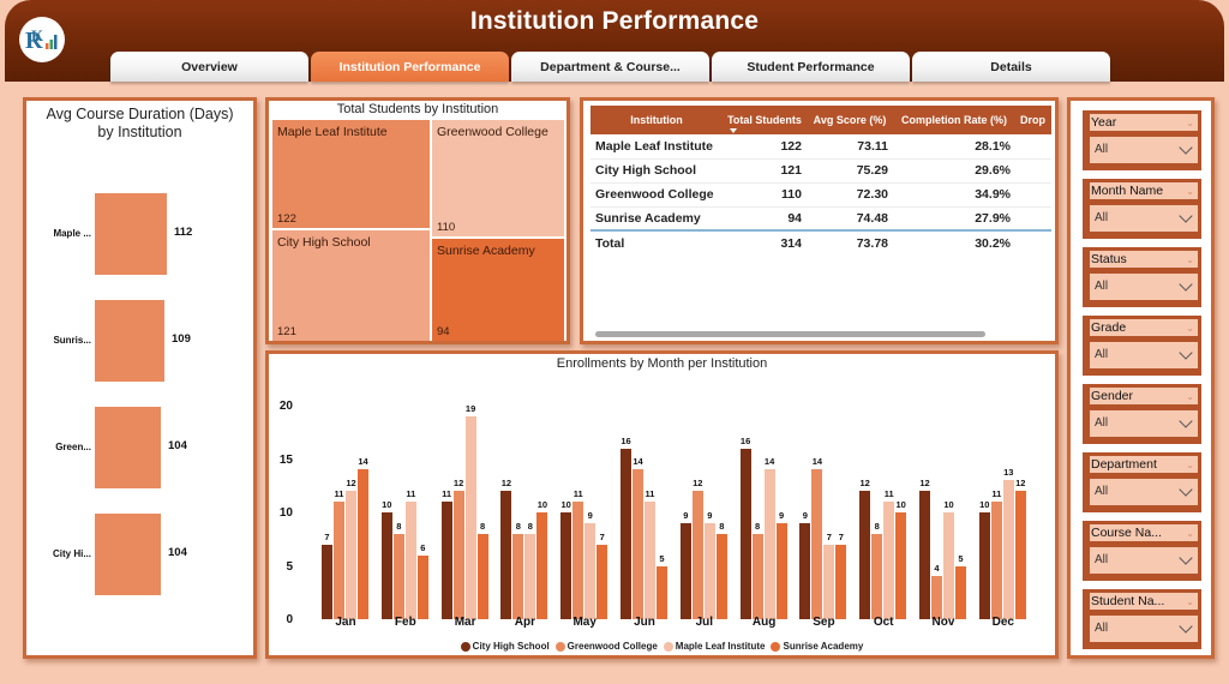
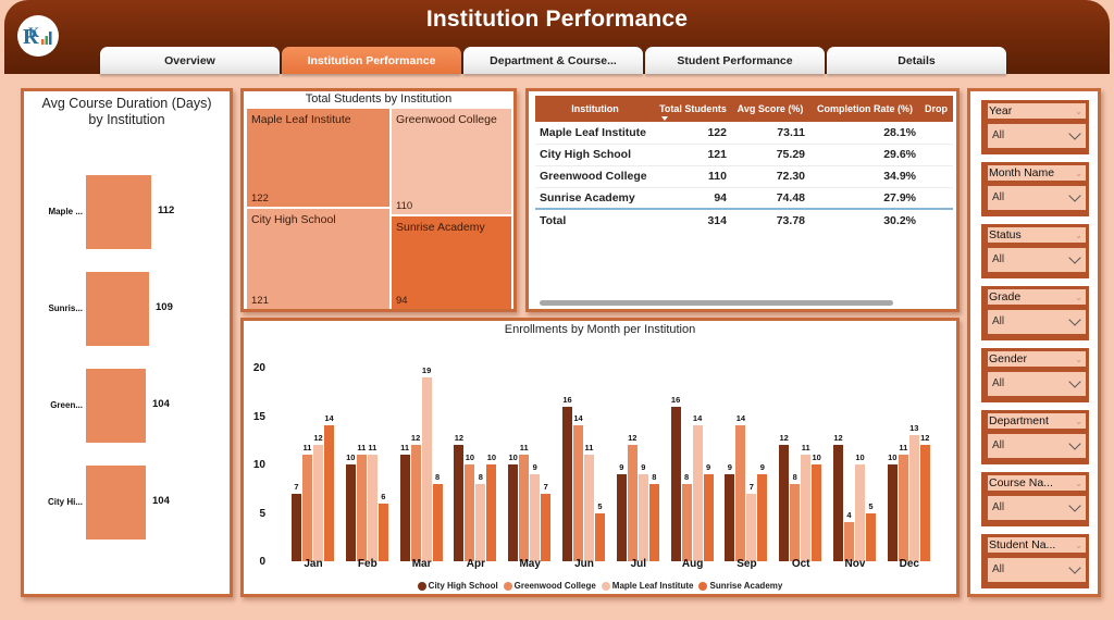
Enrollments by Month per Institution/Greenwood College/Feb: 8 -> 11
Enrollments by Month per Institution/Greenwood College/Apr: 8 -> 10
Enrollments by Month per Institution/Sunrise Academy/Sep: 7 -> 9
